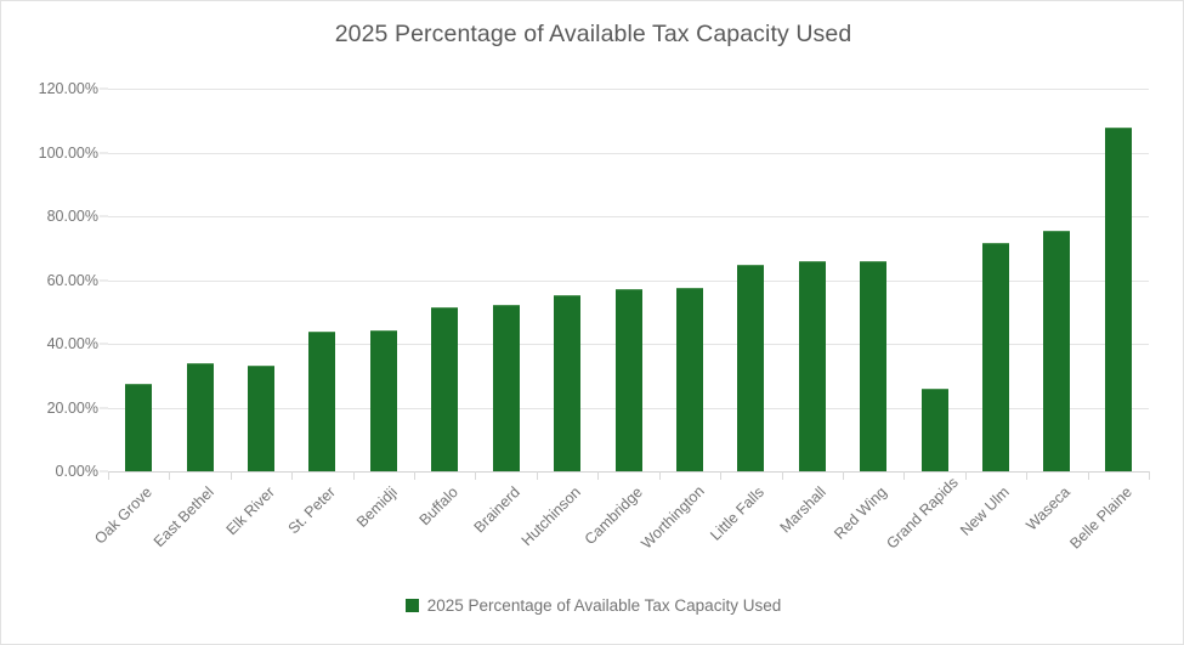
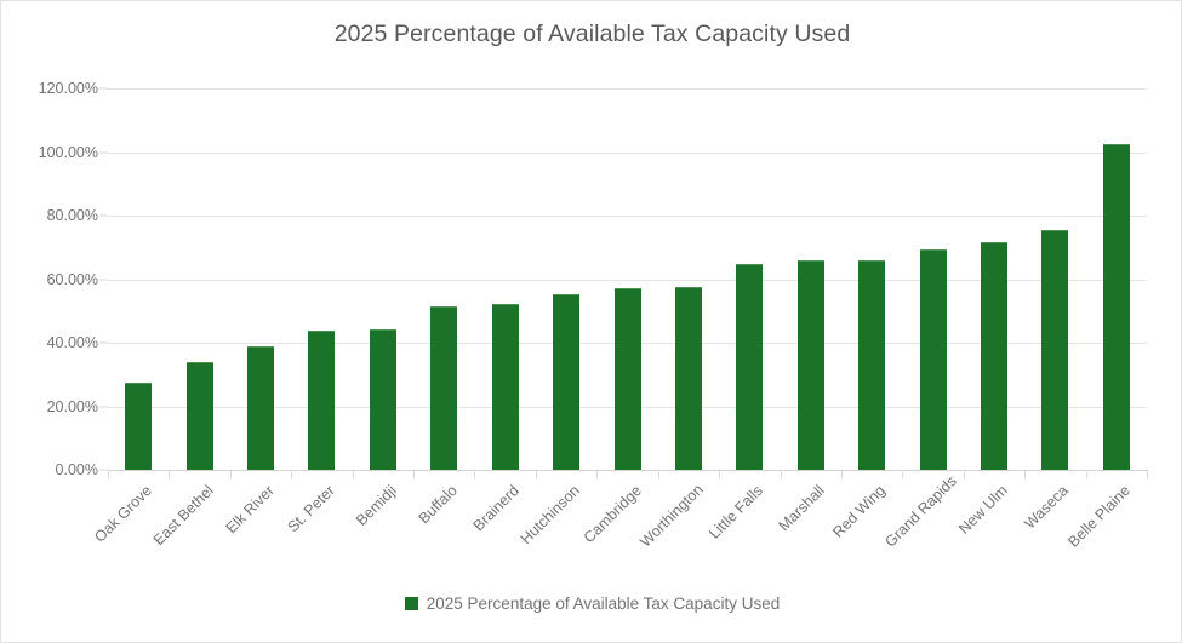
Elk River: 33% -> 39%
Grand Rapids: 26% -> 69%
Belle Plaine: 108% -> 102%
